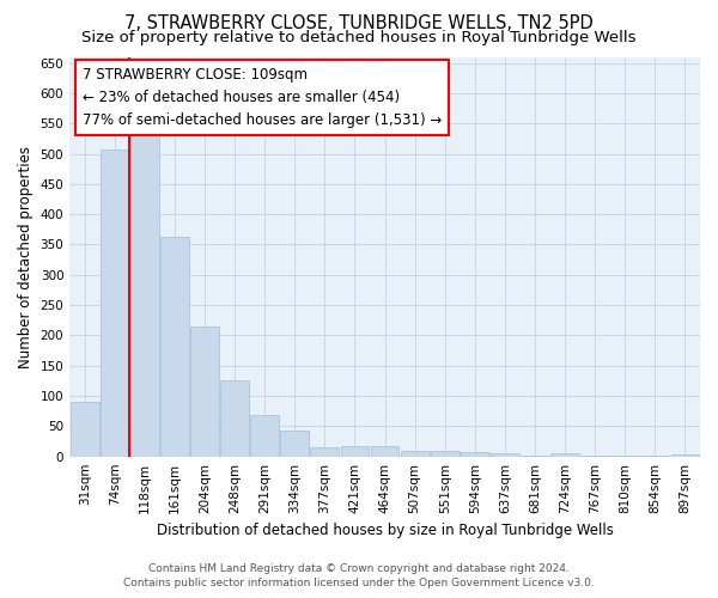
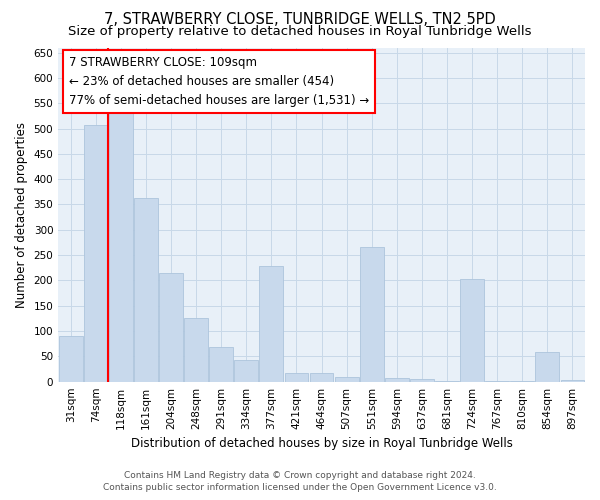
377sqm: 15 -> 228
551sqm: 10 -> 266
724sqm: 5 -> 202
854sqm: 2 -> 58
